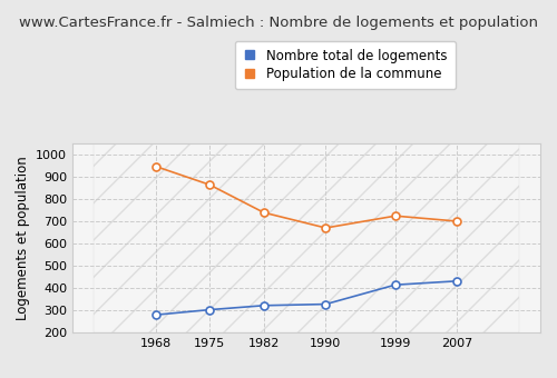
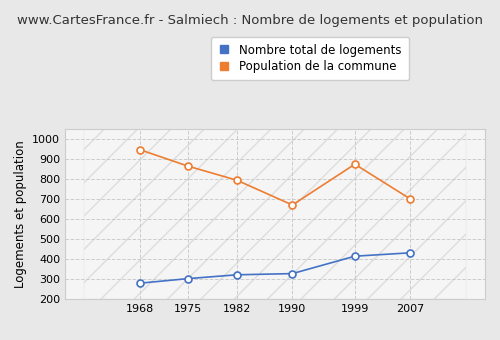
Population de la commune/1982: 740 -> 795
Population de la commune/1999: 725 -> 875
